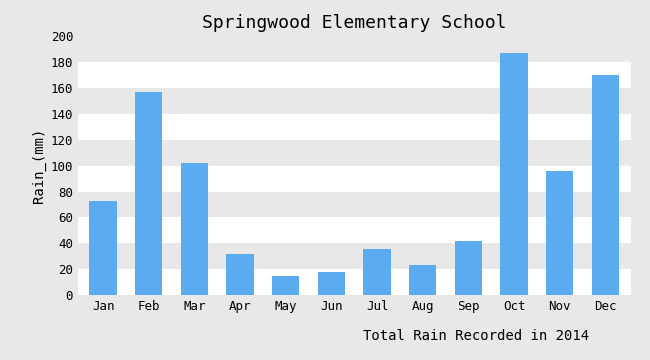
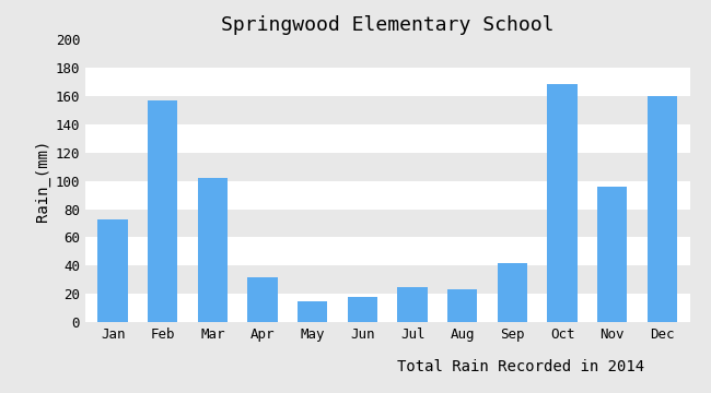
Jul: 36 -> 25
Oct: 187 -> 168
Dec: 170 -> 160
